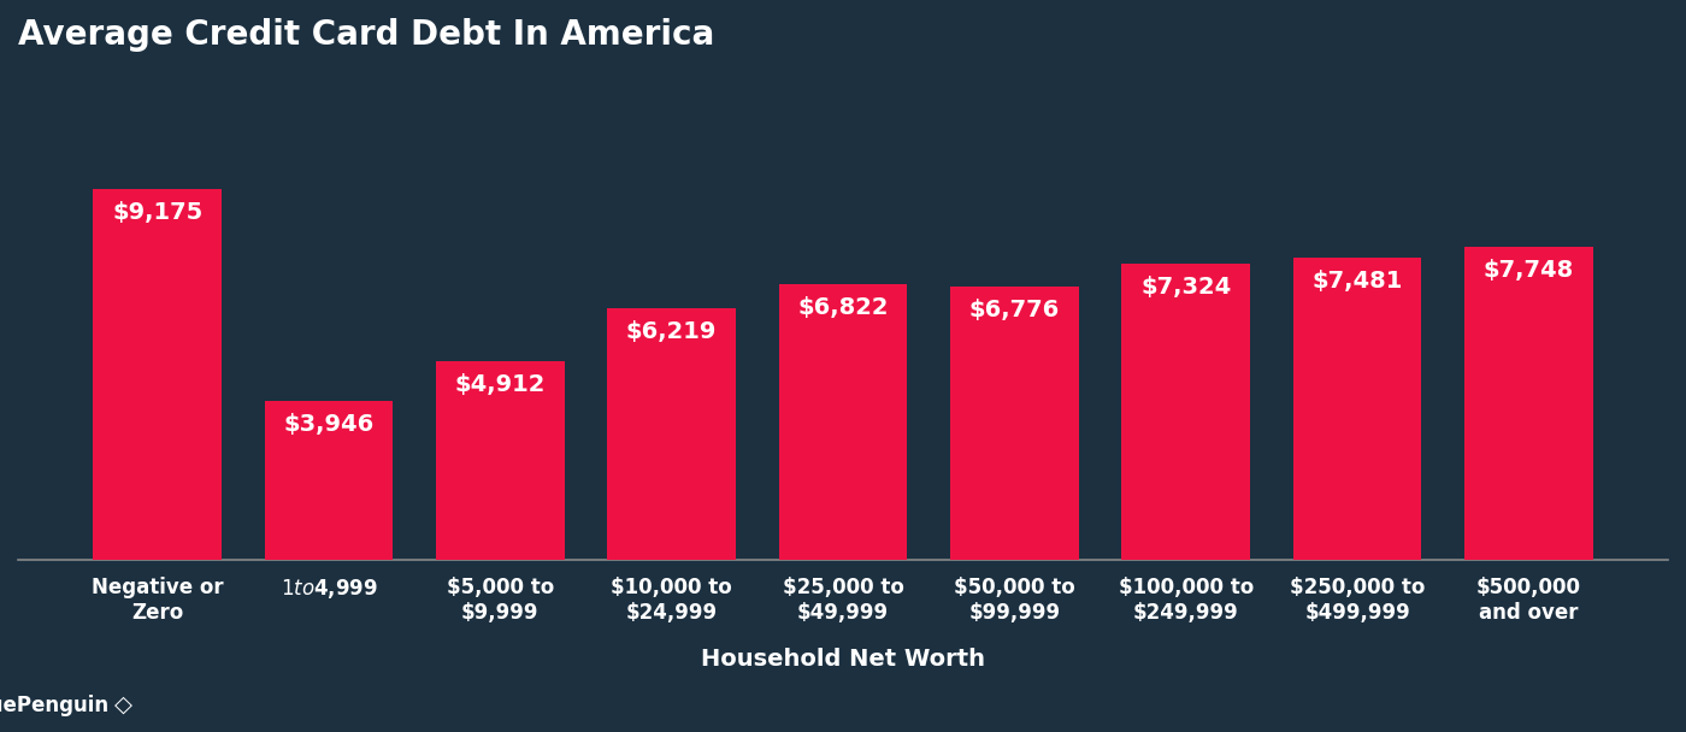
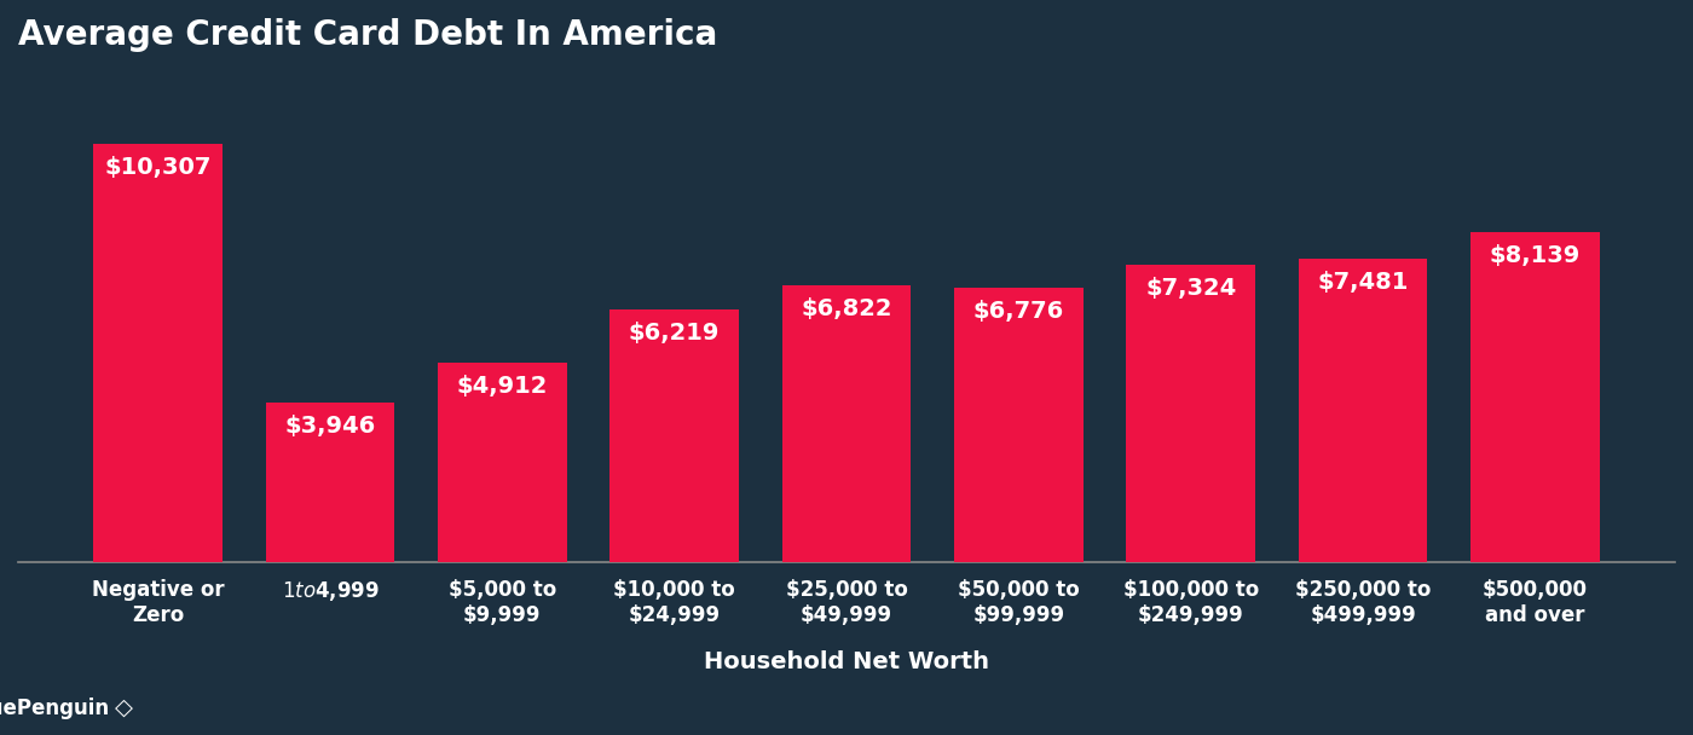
Negative or Zero: $9,175 -> $10,307
$500,000 and over: $7,748 -> $8,139
